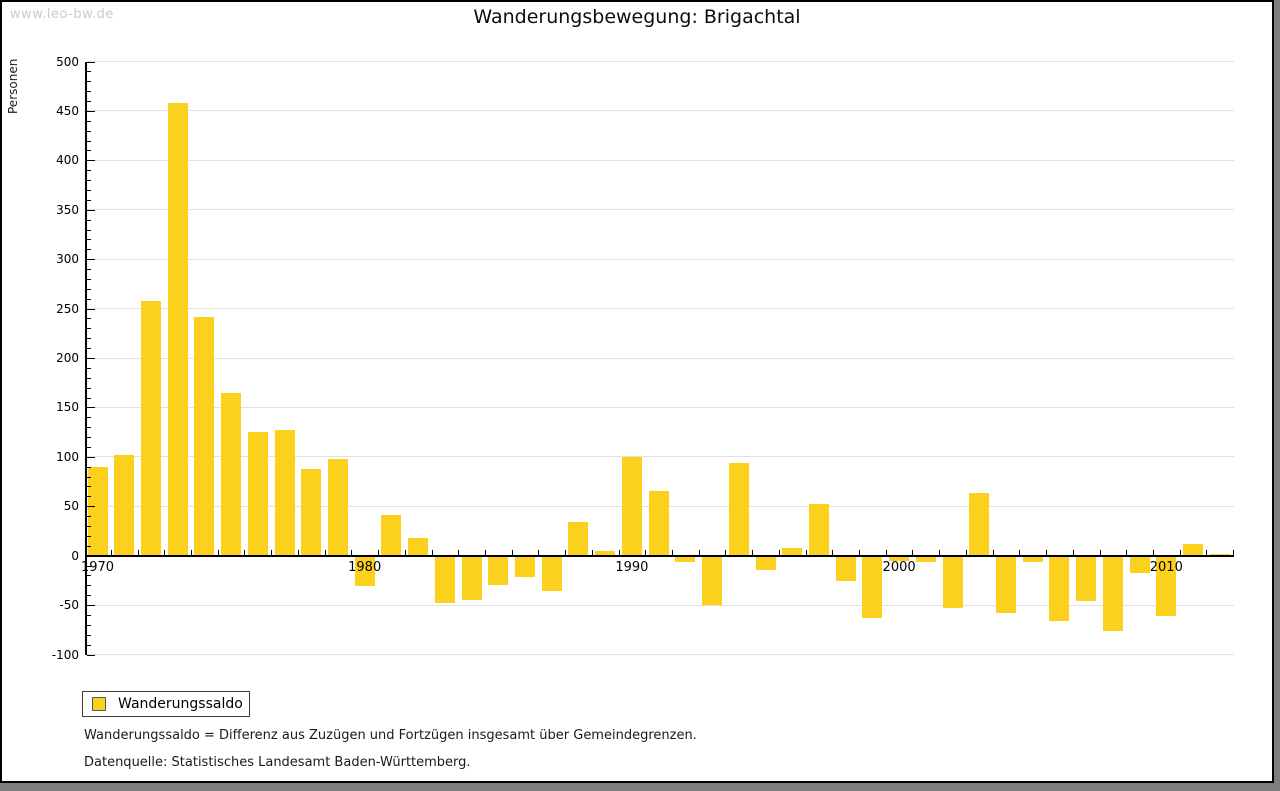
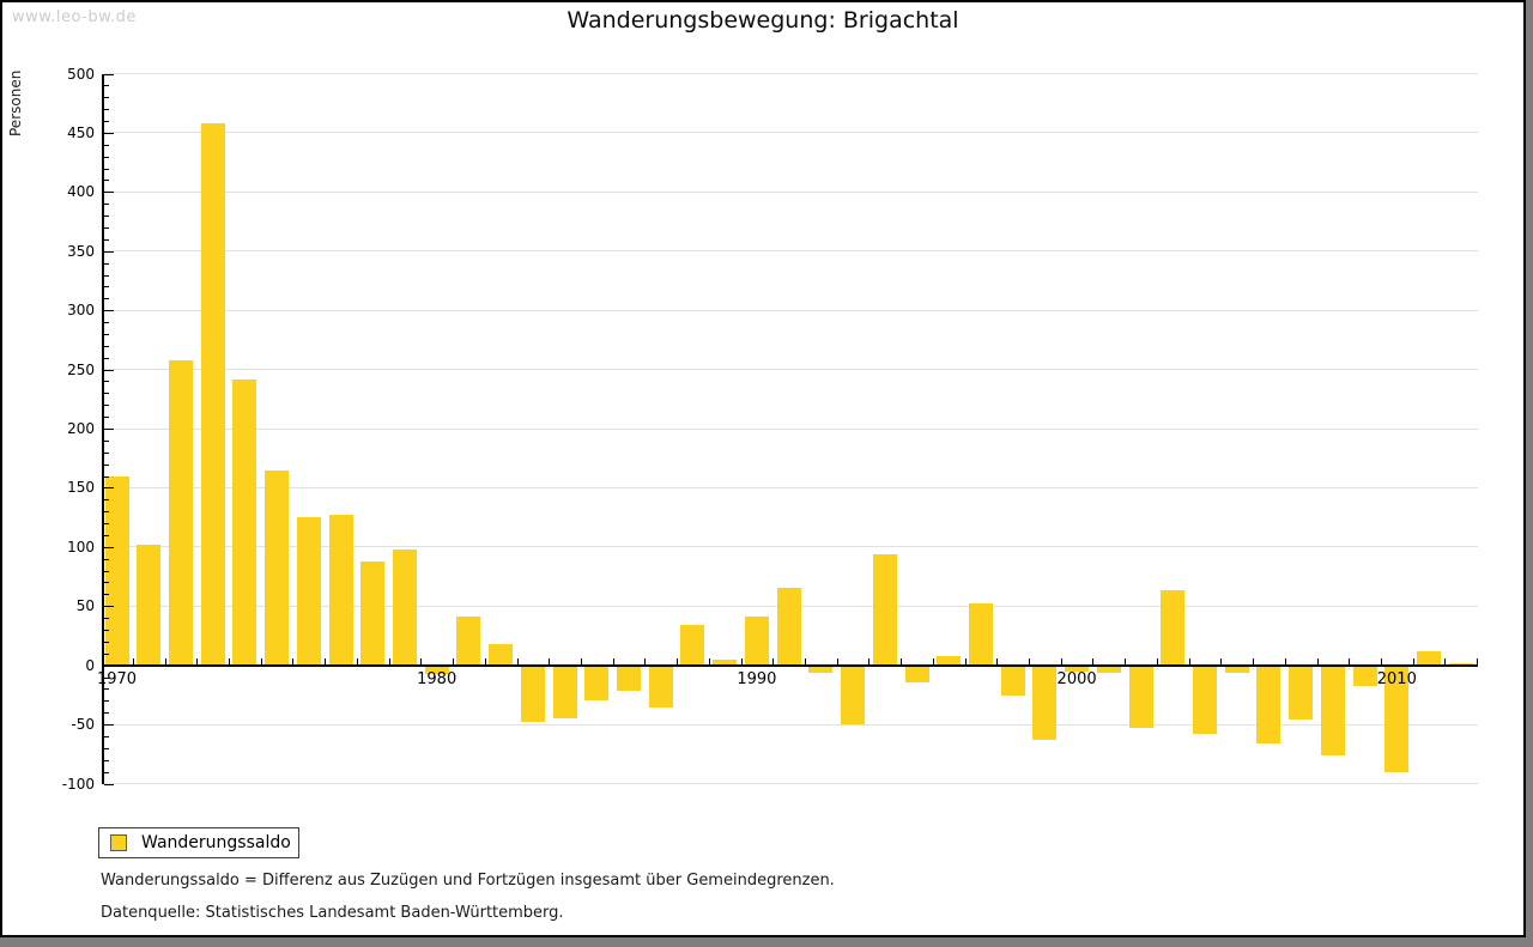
1970: 90 -> 160
1980: -30 -> -10
1990: 100 -> 40
2010: -60 -> -90
